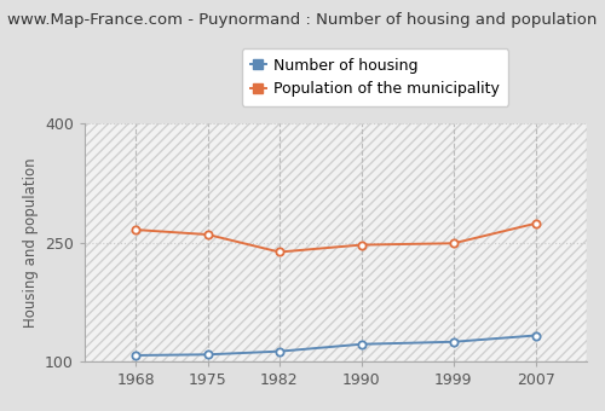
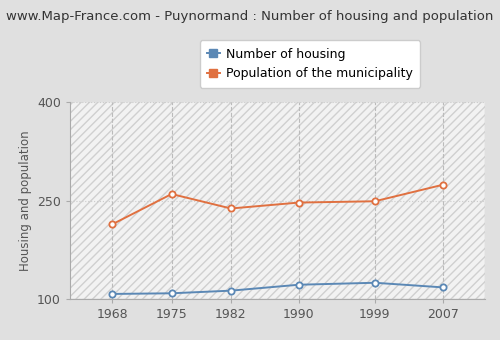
Population of the municipality/1968: 266 -> 214
Number of housing/2007: 133 -> 118
